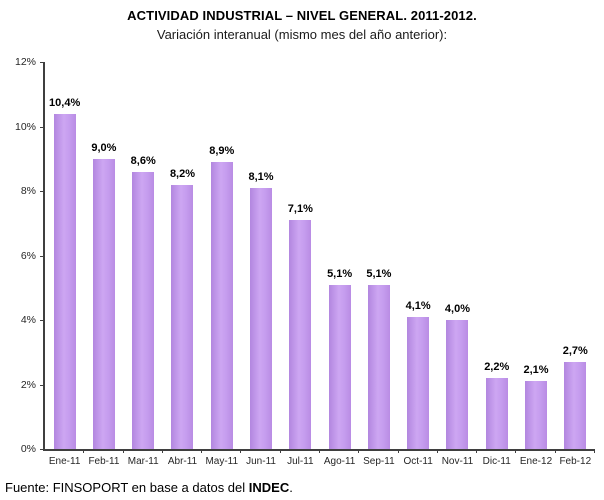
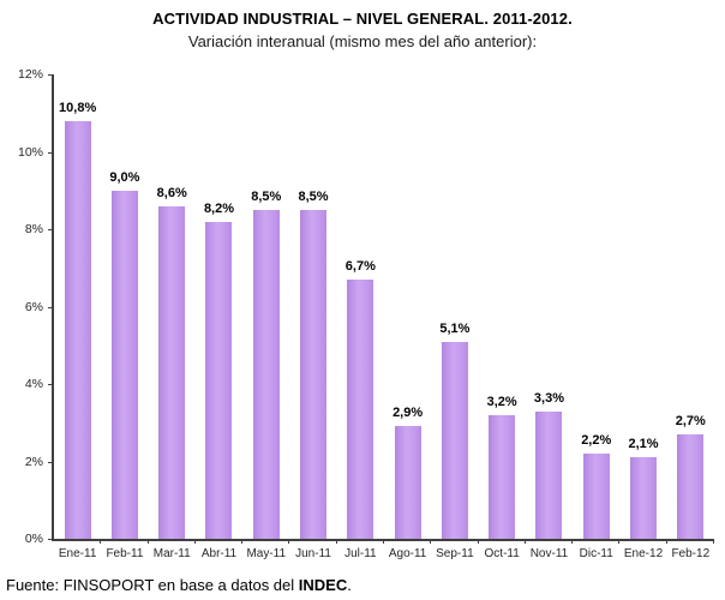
Ene-11: 10,4% -> 10,8%
May-11: 8,9% -> 8,5%
Jun-11: 8,1% -> 8,5%
Jul-11: 7,1% -> 6,7%
Ago-11: 5,1% -> 2,9%
Oct-11: 4,1% -> 3,2%
Nov-11: 4,0% -> 3,3%
